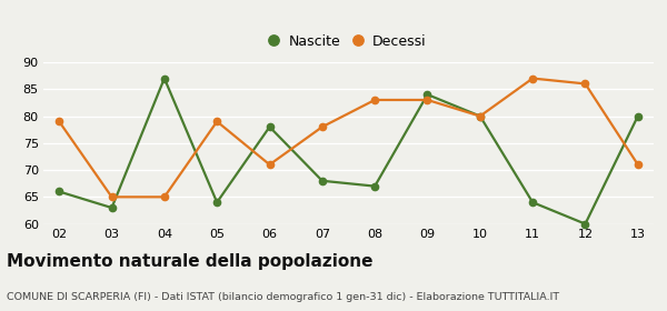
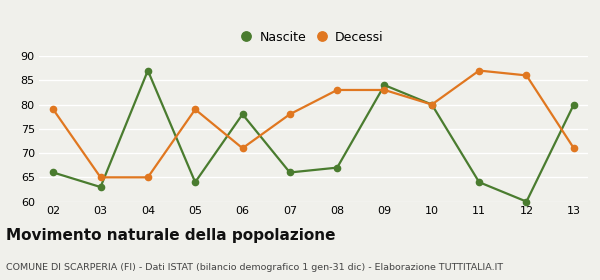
Nascite/07: 68 -> 66
